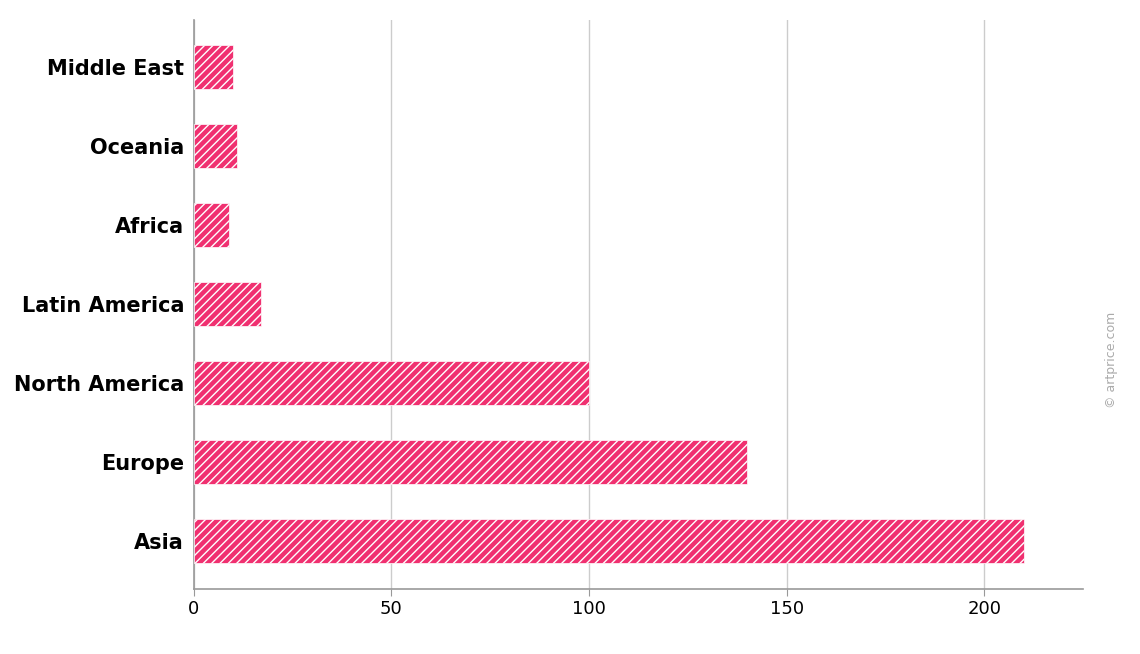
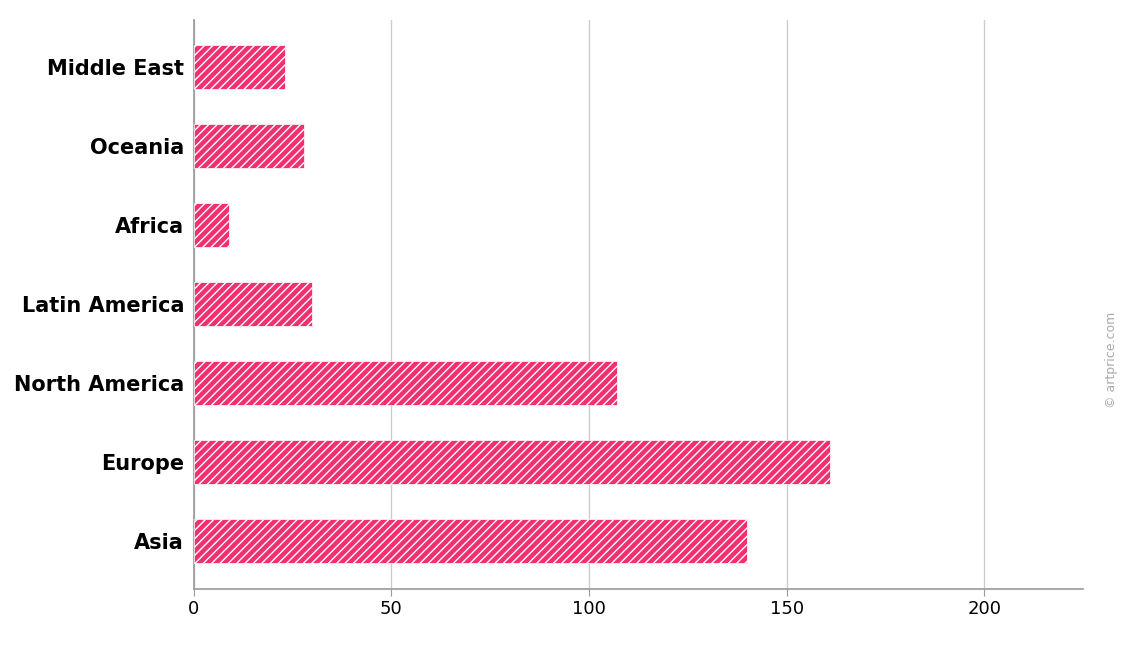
Middle East: 10 -> 23
Oceania: 11 -> 28
Latin America: 17 -> 30
North America: 100 -> 107
Europe: 140 -> 161
Asia: 210 -> 140
